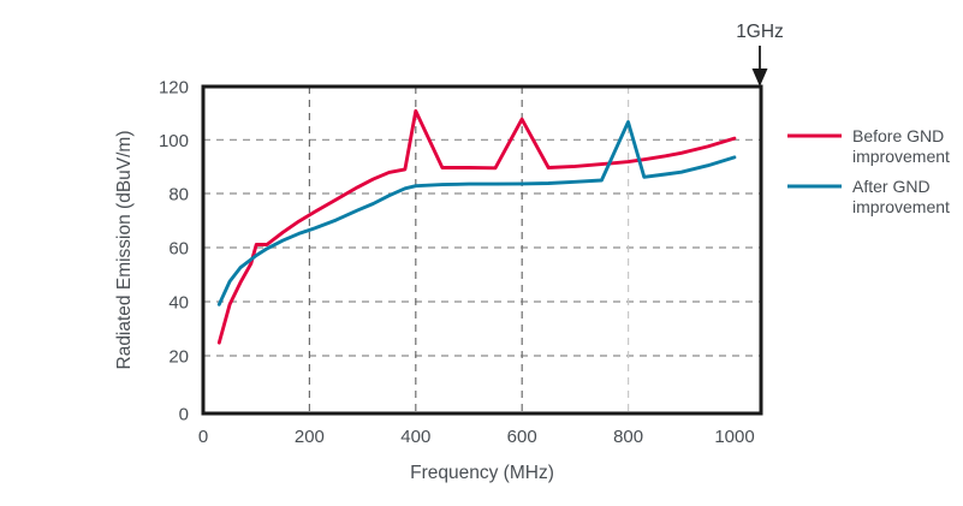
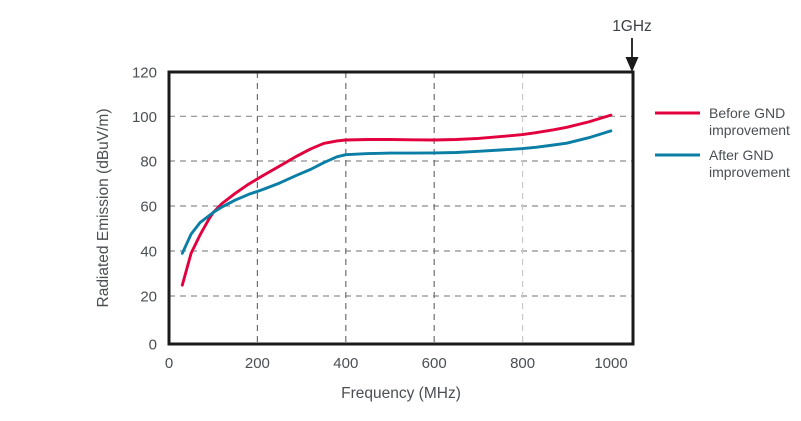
Before GND improvement/100: 62 -> 58
Before GND improvement/400: 111 -> 90
Before GND improvement/600: 108 -> 90
After GND improvement/800: 107 -> 86
